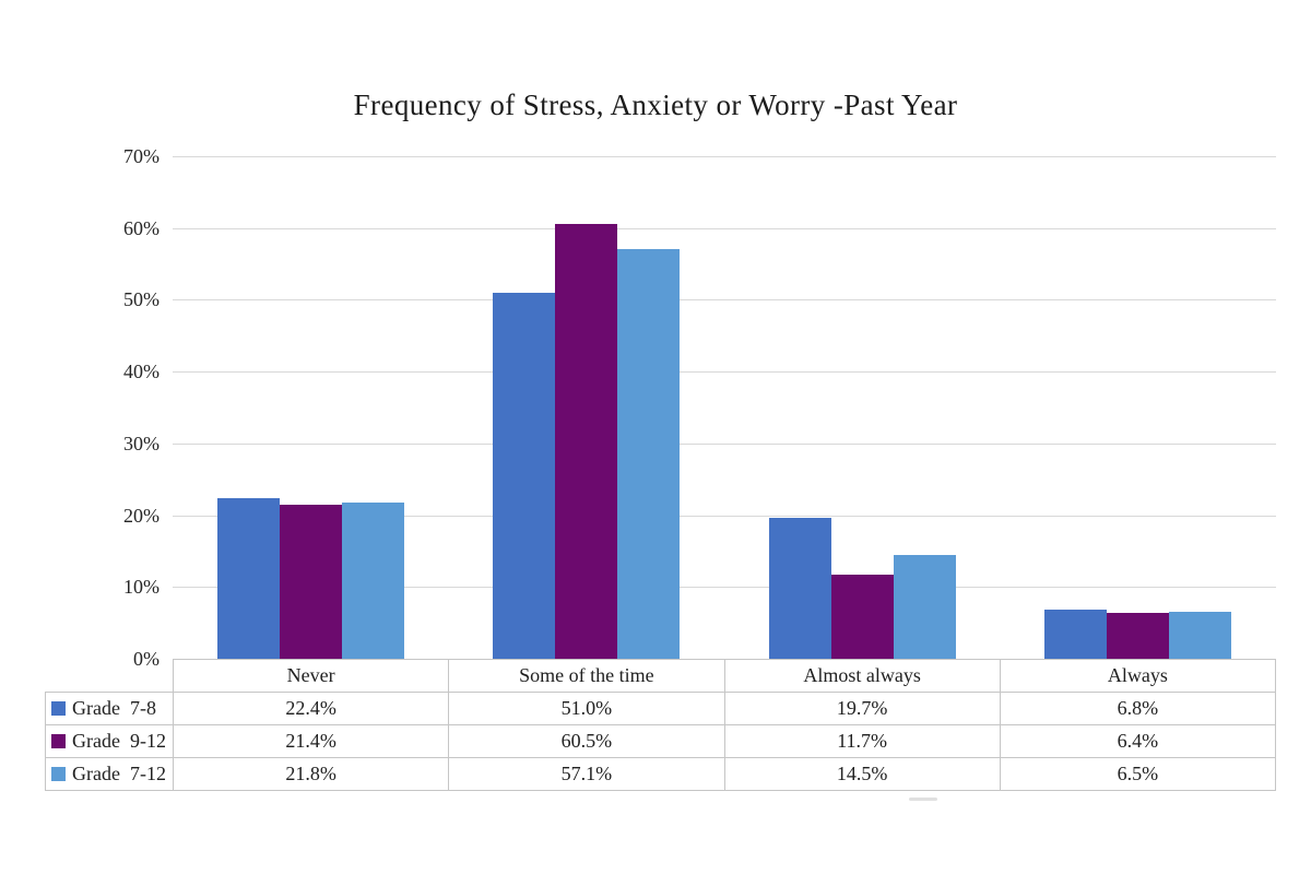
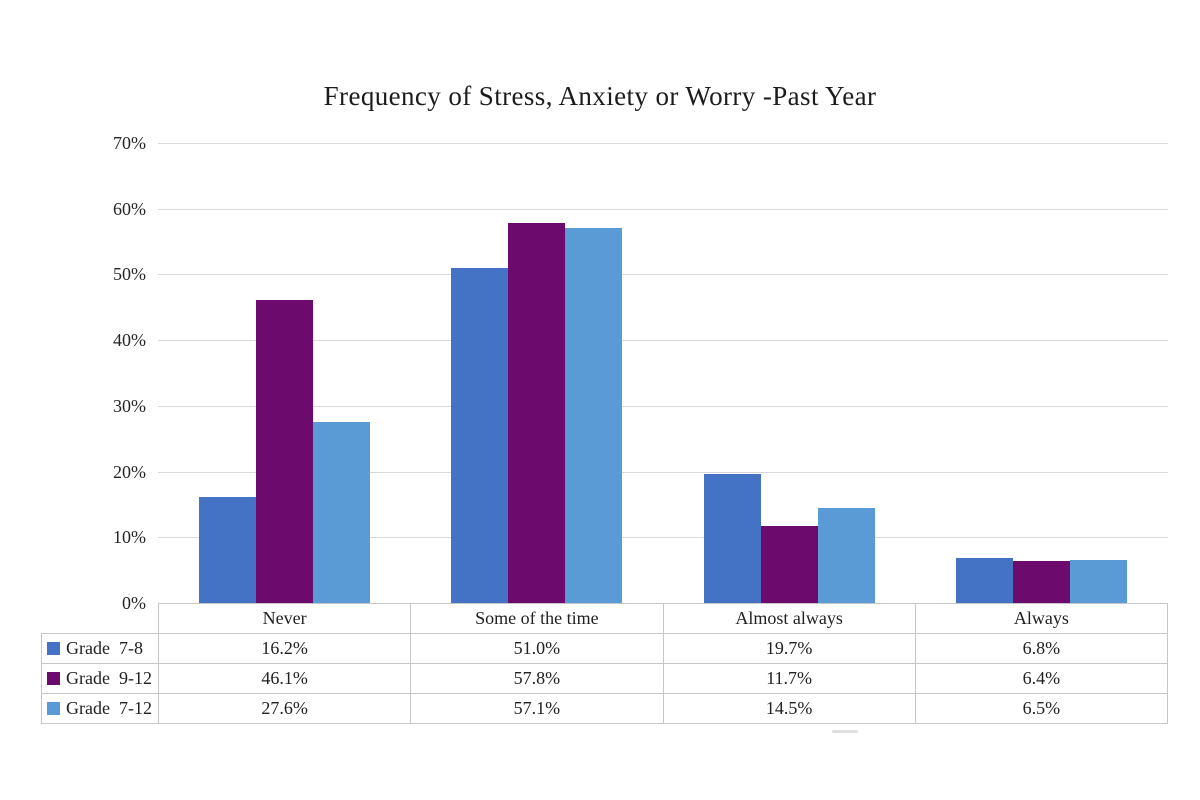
Grade 7-8/Never: 22.4% -> 16.2%
Grade 9-12/Never: 21.4% -> 46.1%
Grade 7-12/Never: 21.8% -> 27.6%
Grade 9-12/Some of the time: 60.5% -> 57.8%
